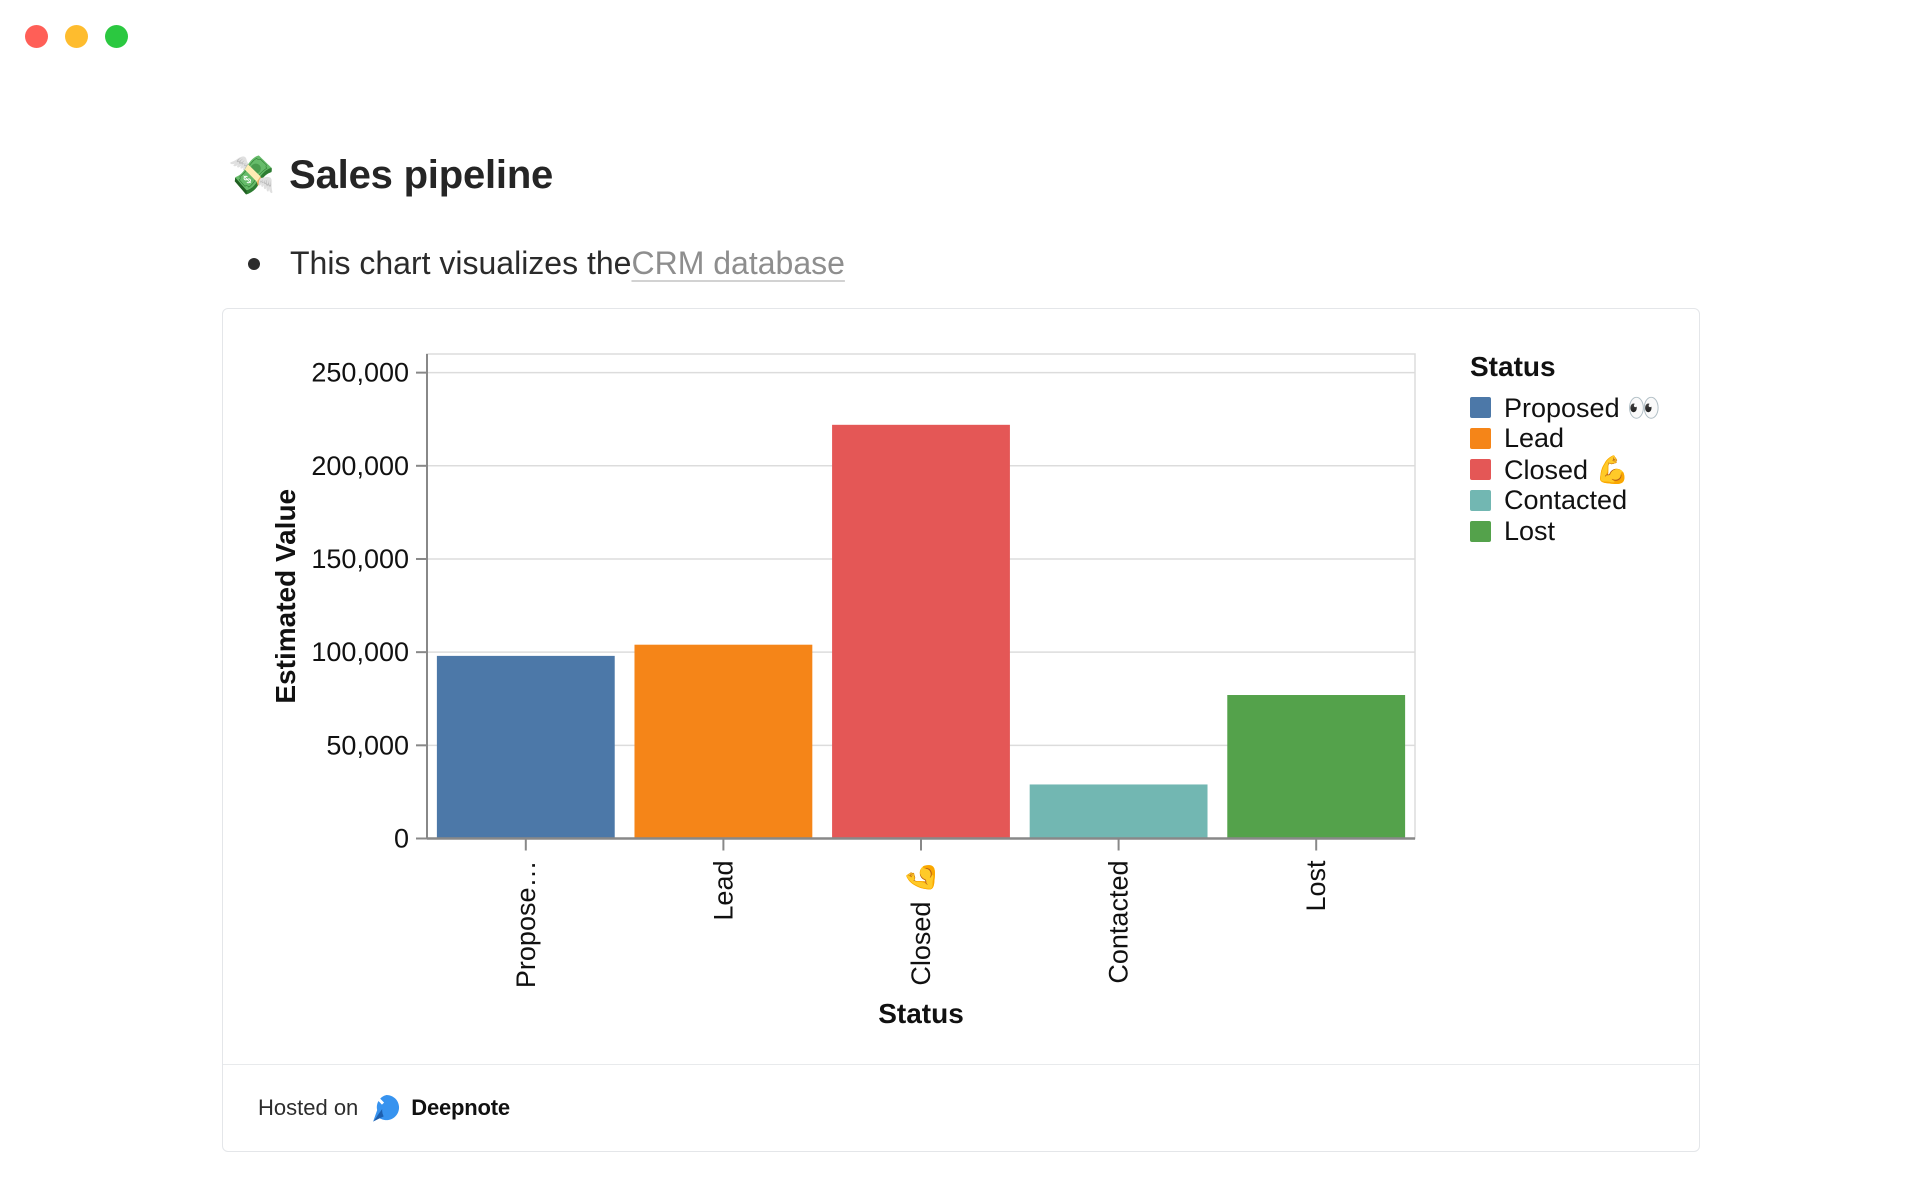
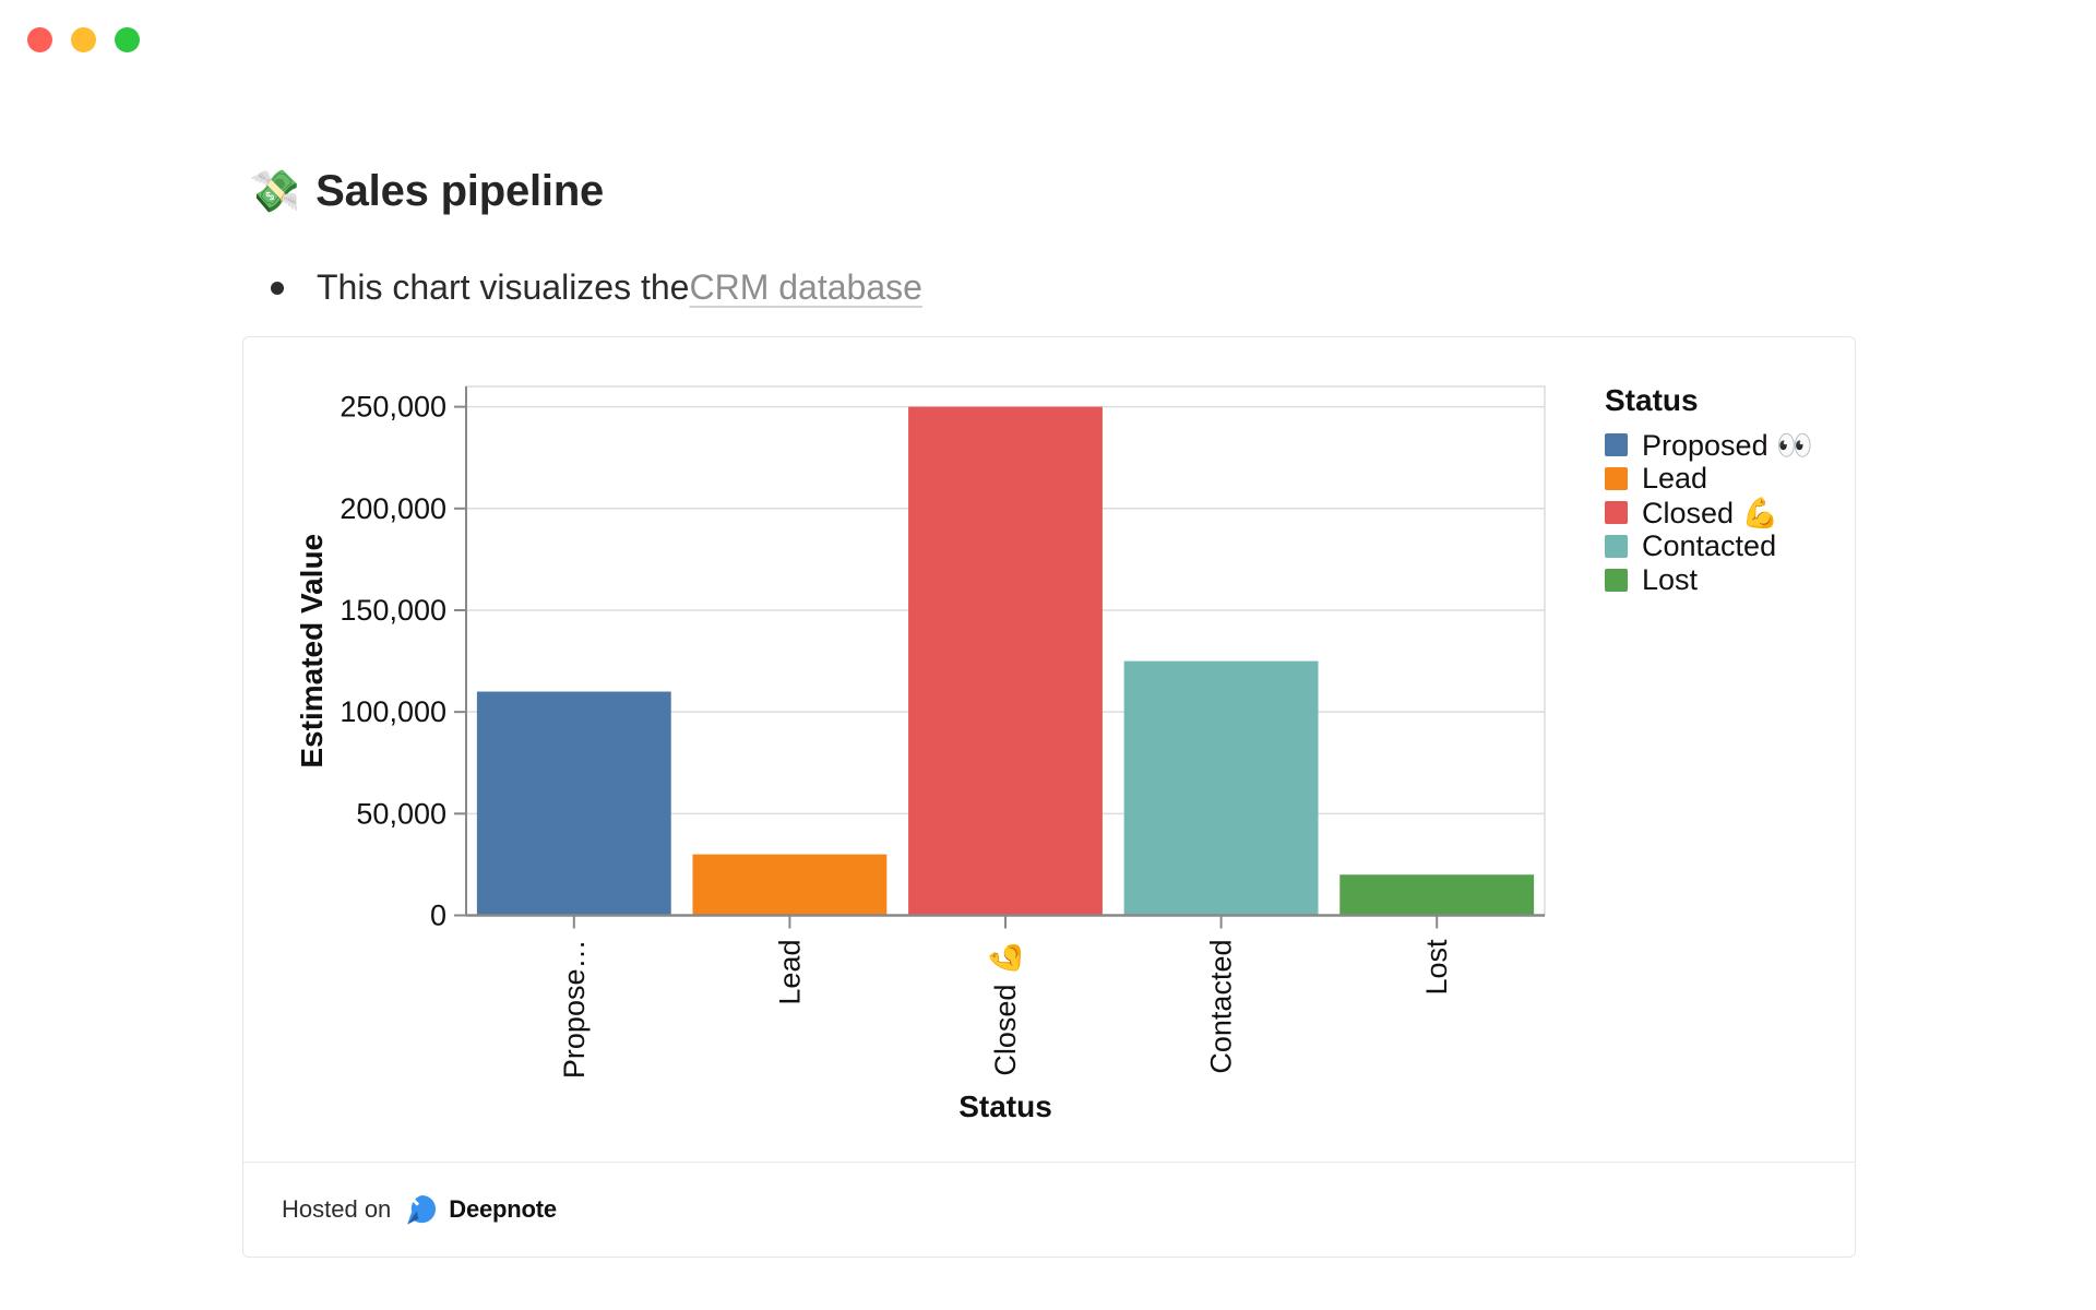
Proposed 👀: 98000 -> 110000
Lead: 104000 -> 30000
Closed 💪: 222000 -> 250000
Contacted: 29000 -> 125000
Lost: 77000 -> 20000
